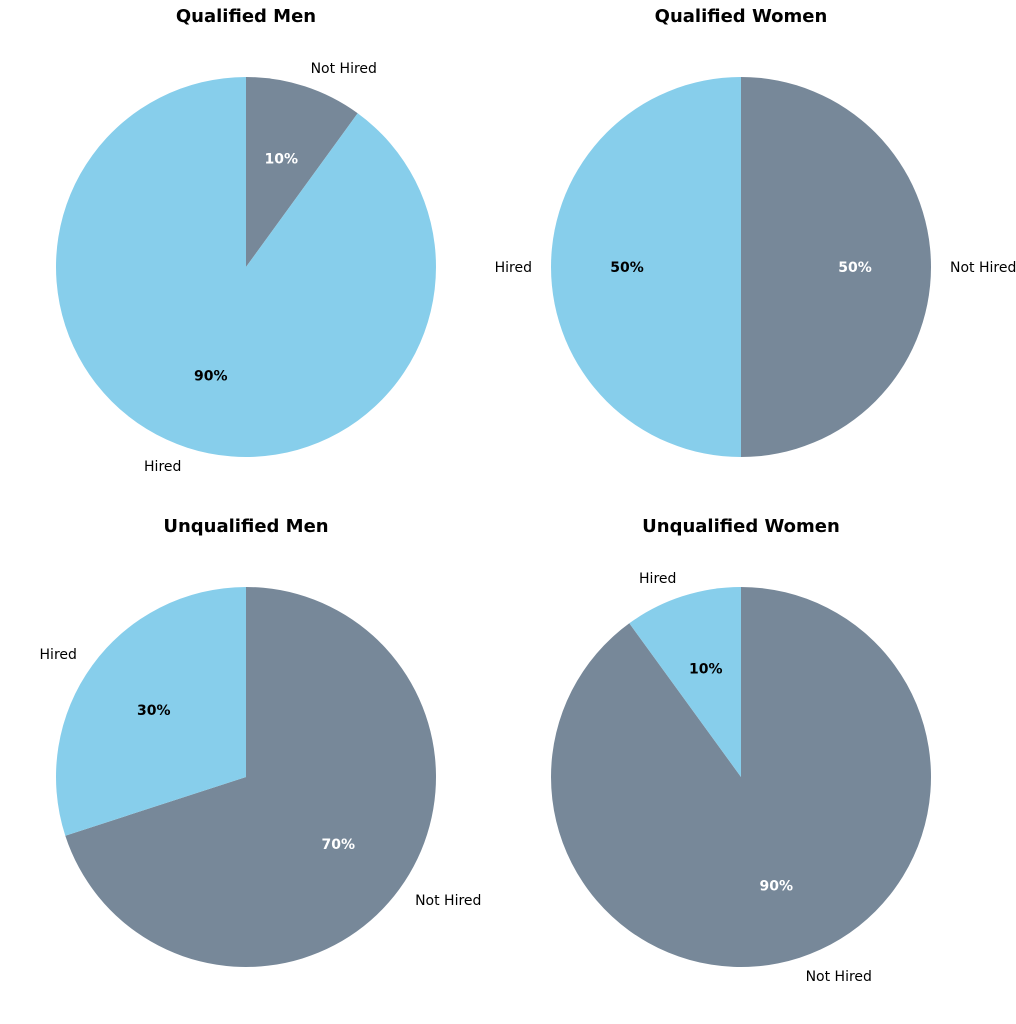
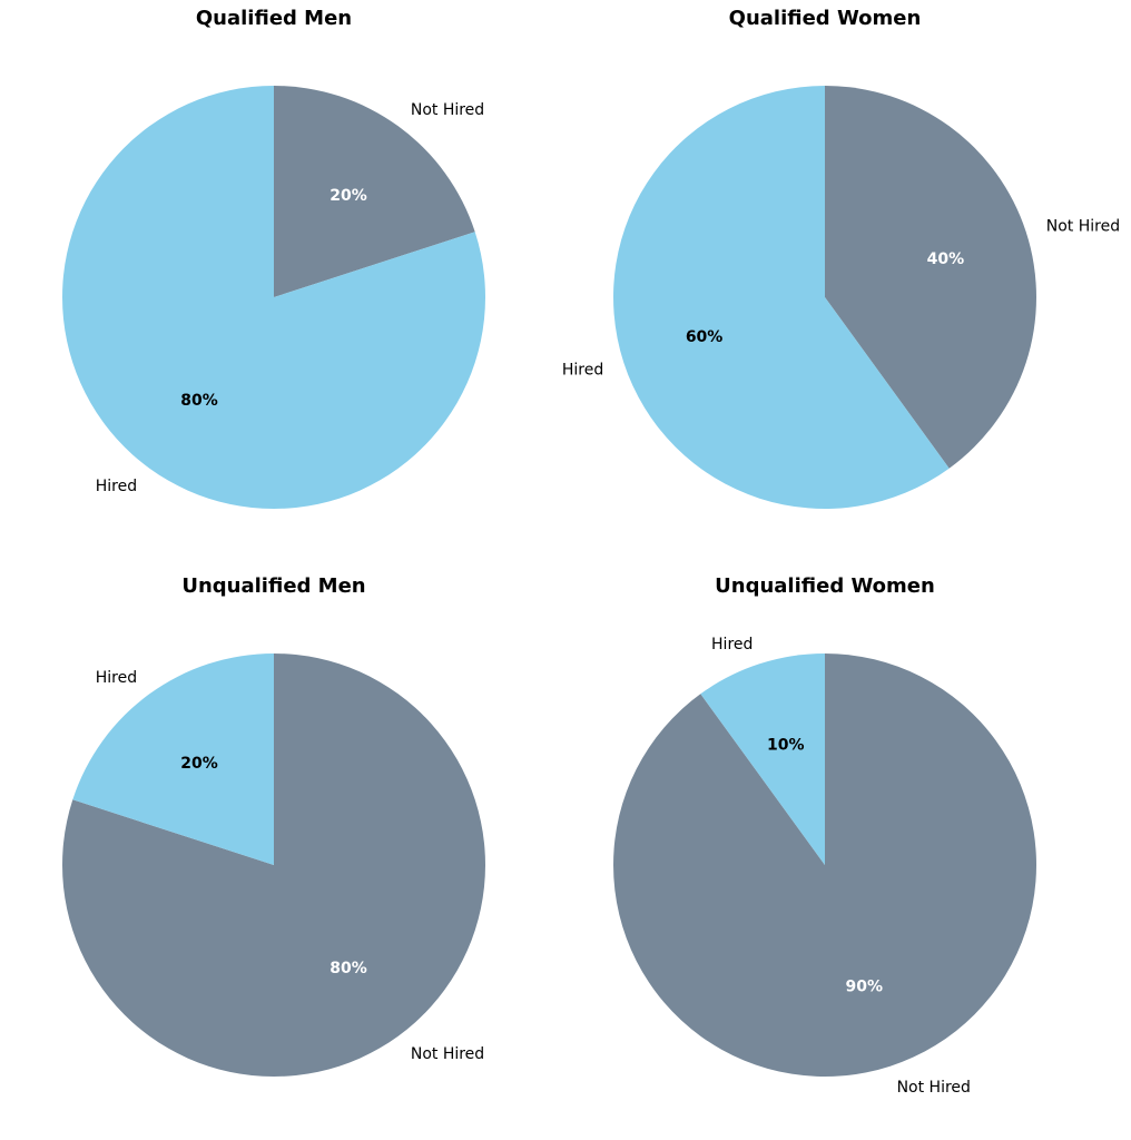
Qualified Men/Not Hired: 10% -> 20%
Qualified Men/Hired: 90% -> 80%
Qualified Women/Not Hired: 50% -> 40%
Qualified Women/Hired: 50% -> 60%
Unqualified Men/Not Hired: 70% -> 80%
Unqualified Men/Hired: 30% -> 20%
